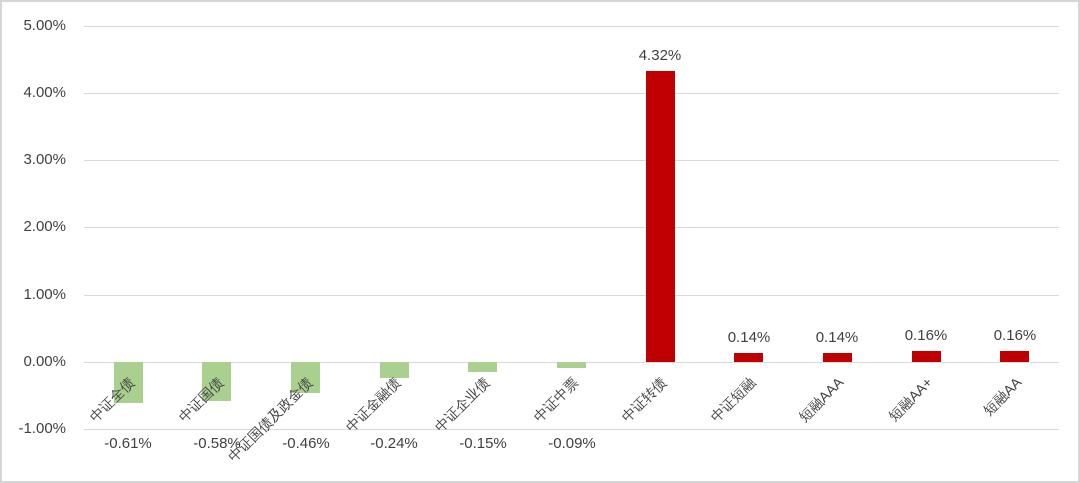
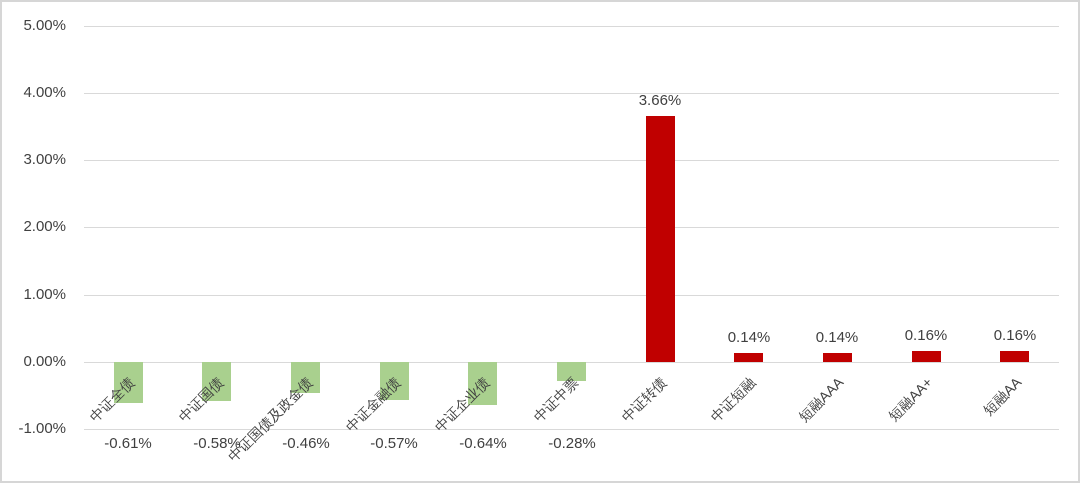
中证金融债: -0.24% -> -0.57%
中证企业债: -0.15% -> -0.64%
中证中票: -0.09% -> -0.28%
中证转债: 4.32% -> 3.66%
